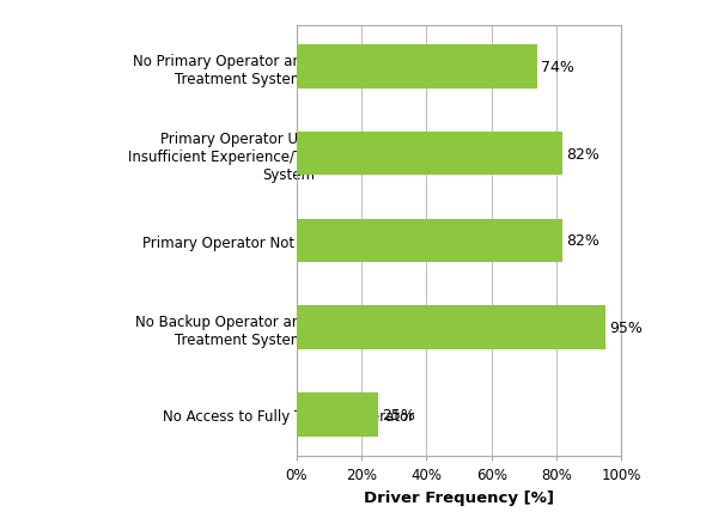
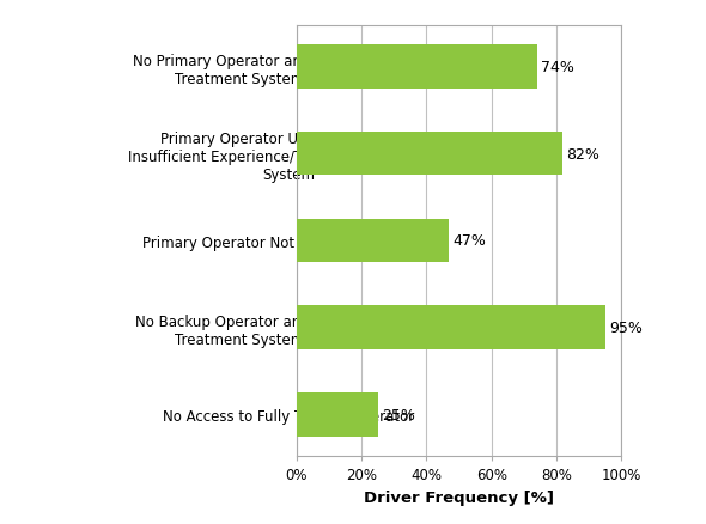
Primary Operator Not Enrolled In Training: 82% -> 47%
